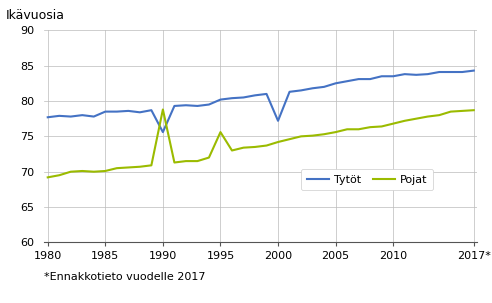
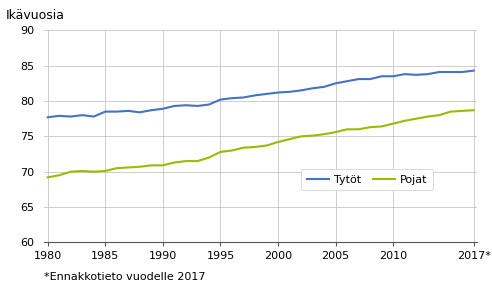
Tytöt/1990: 75.6 -> 78.9
Pojat/1990: 78.8 -> 70.9
Pojat/1995: 75.6 -> 72.8
Tytöt/2000: 77.2 -> 81.2
